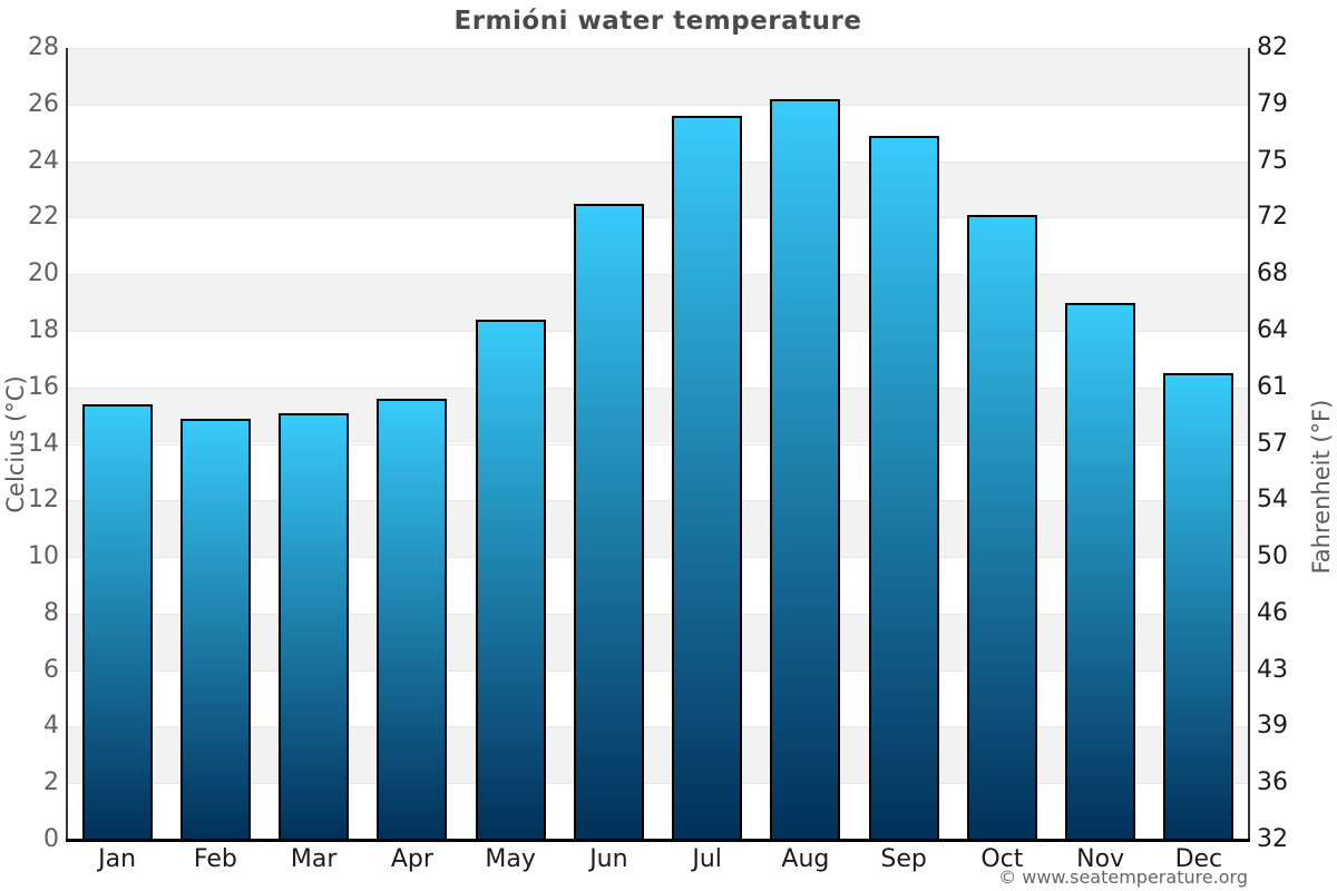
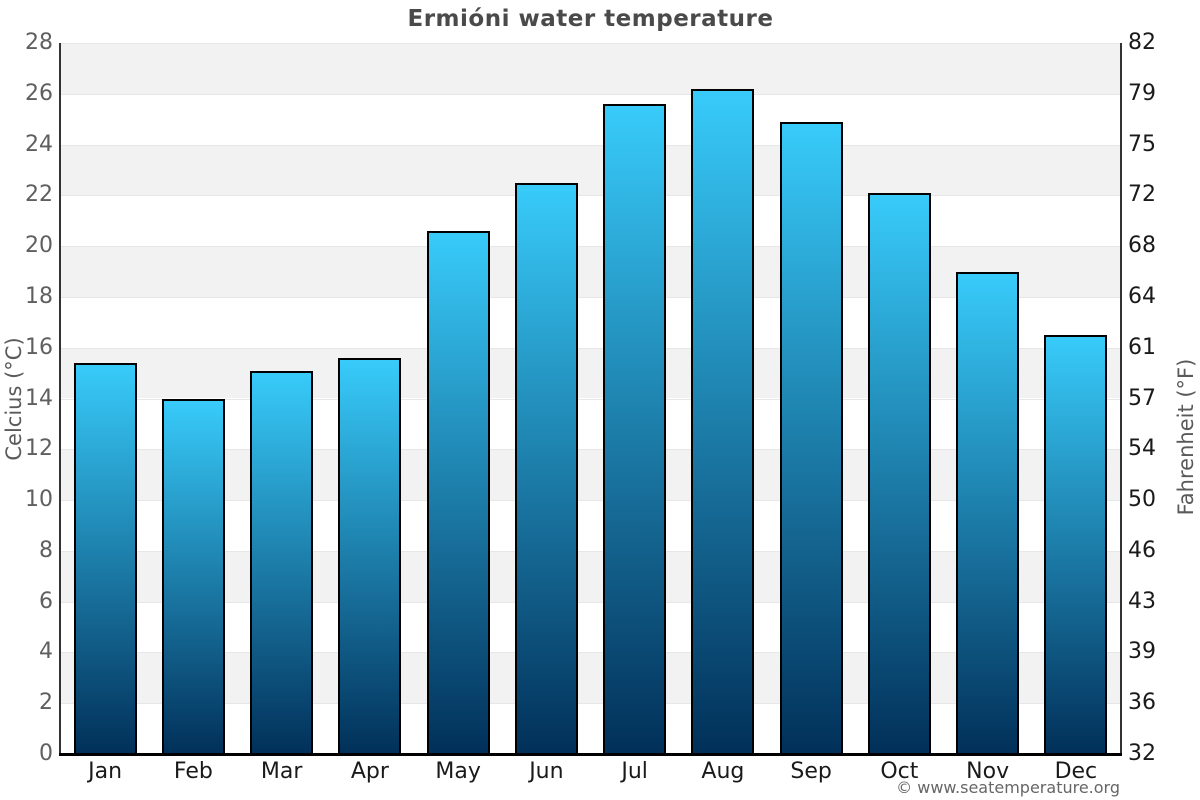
Feb: 14.9 -> 14.0
May: 18.4 -> 20.6
